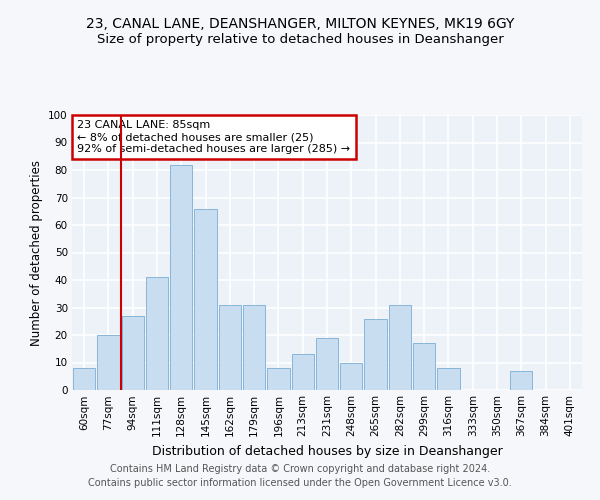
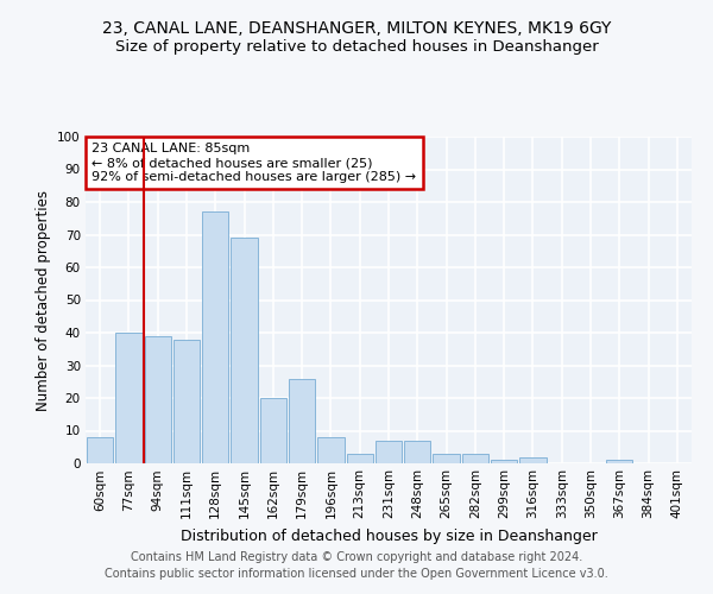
77sqm: 20 -> 40
94sqm: 27 -> 39
111sqm: 41 -> 38
128sqm: 82 -> 77
145sqm: 66 -> 69
162sqm: 31 -> 20
179sqm: 31 -> 26
213sqm: 13 -> 3
231sqm: 19 -> 7
248sqm: 10 -> 7
265sqm: 26 -> 3
282sqm: 31 -> 3
299sqm: 17 -> 1
316sqm: 8 -> 2
367sqm: 7 -> 1
